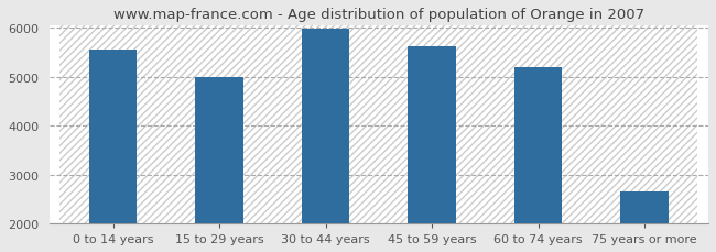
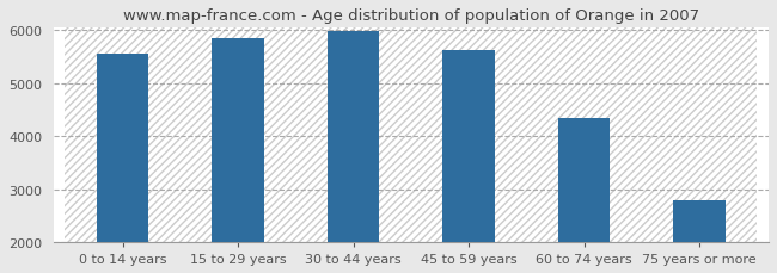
15 to 29 years: 5000 -> 5850
60 to 74 years: 5200 -> 4340
75 years or more: 2650 -> 2790
